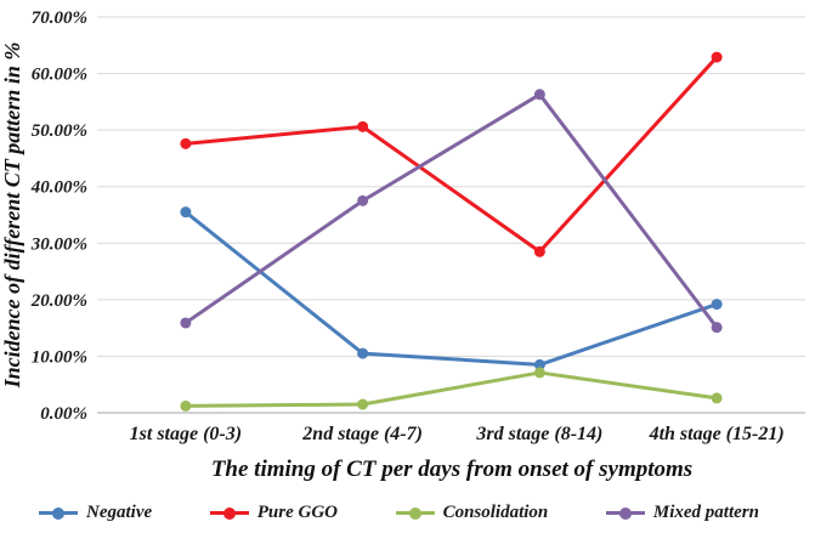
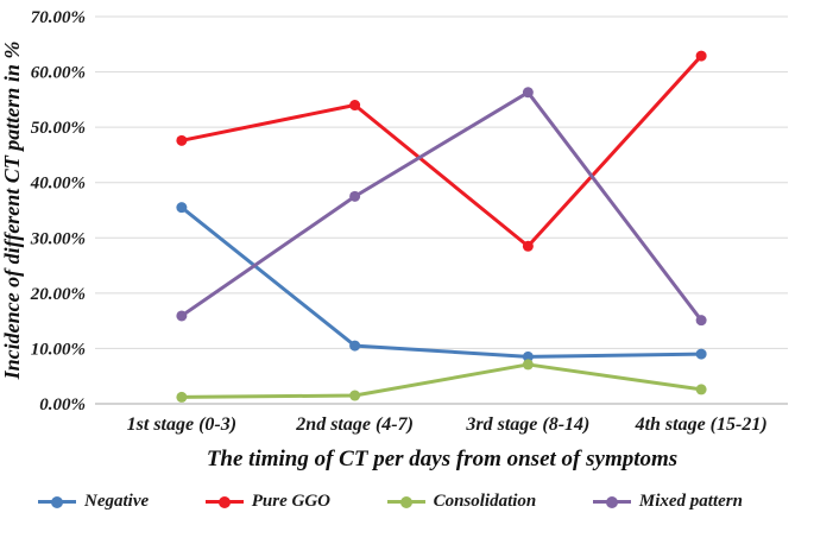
Pure GGO/2nd stage (4-7): 51% -> 54%
Negative/4th stage (15-21): 19% -> 9%
